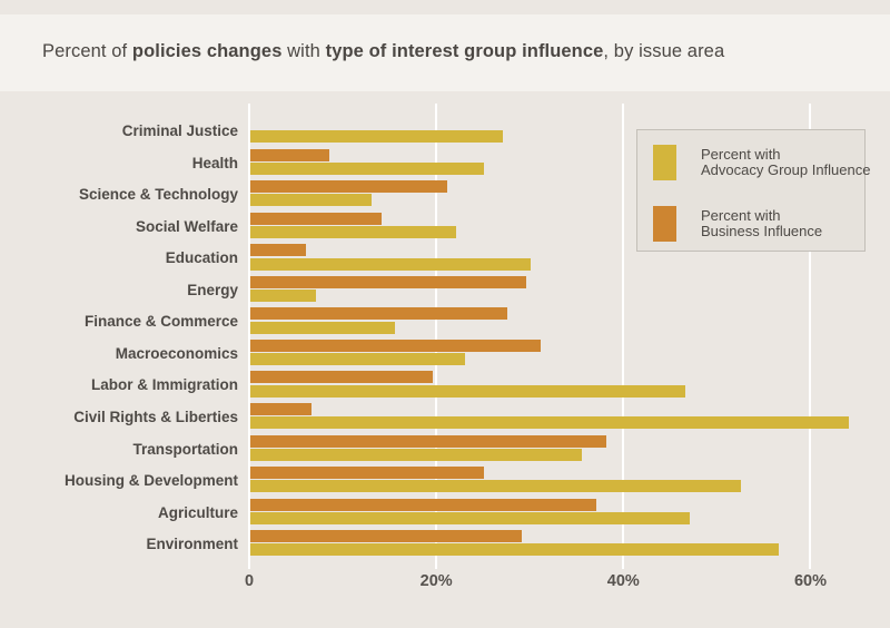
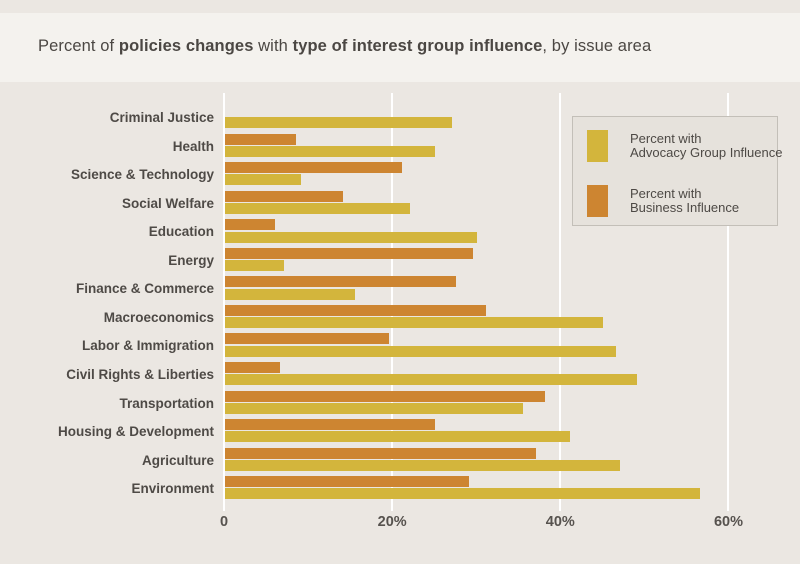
Percent with Advocacy Group Influence/Science & Technology: 13% -> 9%
Percent with Advocacy Group Influence/Macroeconomics: 23% -> 45%
Percent with Advocacy Group Influence/Civil Rights & Liberties: 64% -> 49%
Percent with Advocacy Group Influence/Housing & Development: 52% -> 41%
